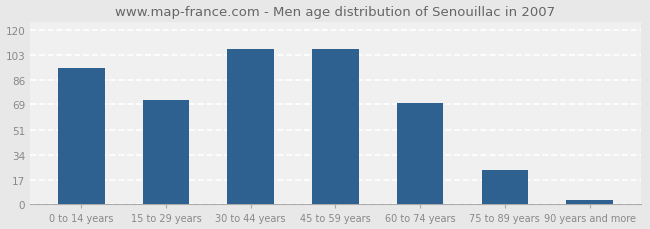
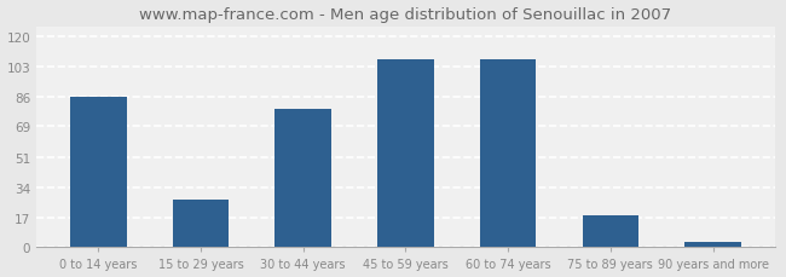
0 to 14 years: 94 -> 86
15 to 29 years: 72 -> 27
30 to 44 years: 107 -> 79
60 to 74 years: 70 -> 107
75 to 89 years: 24 -> 18
